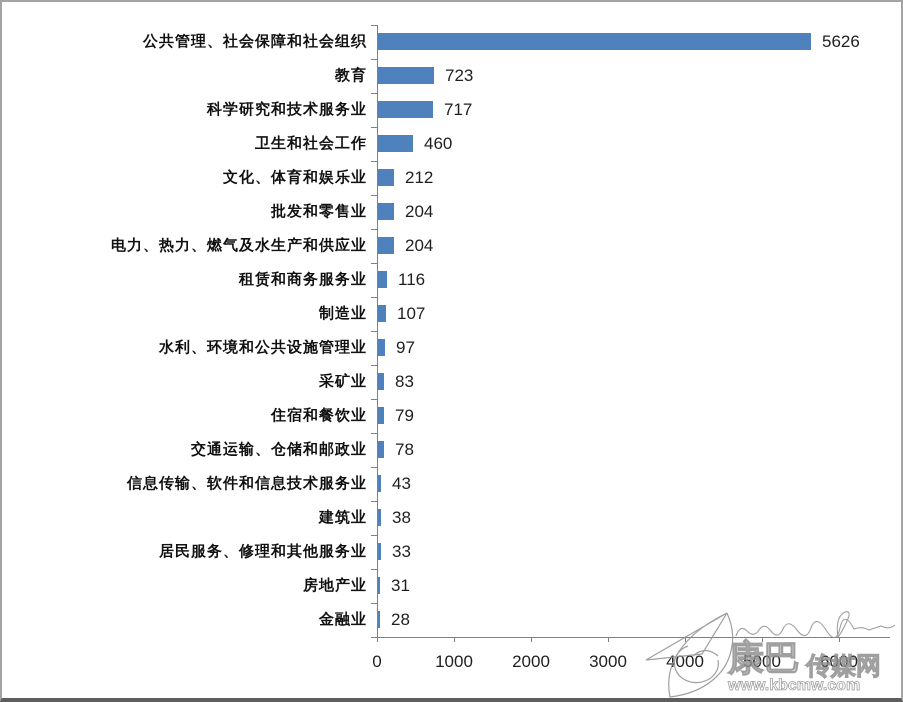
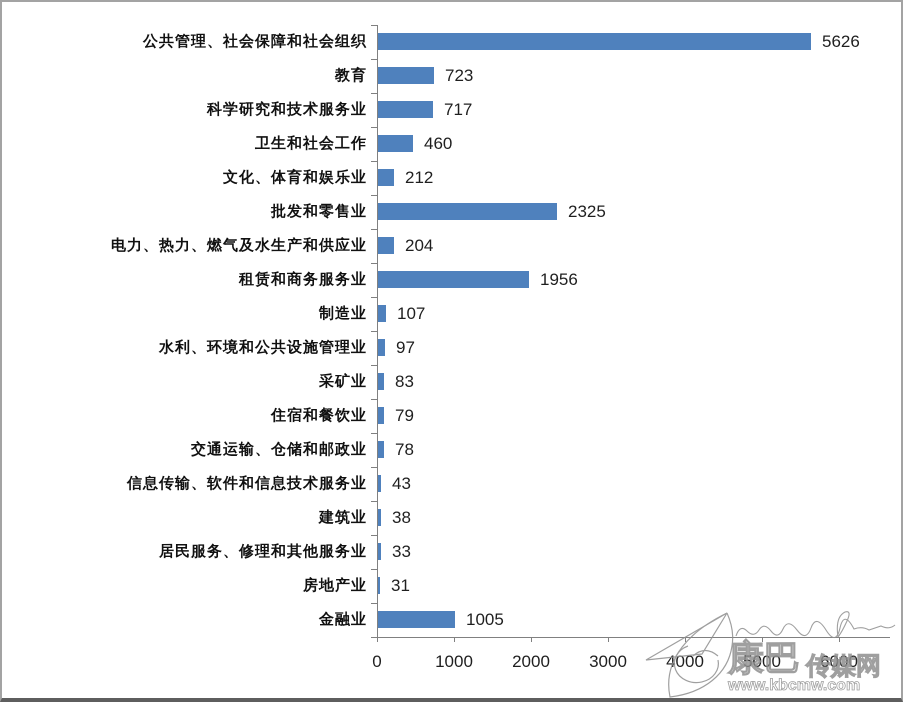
批发和零售业: 204 -> 2325
租赁和商务服务业: 116 -> 1956
金融业: 28 -> 1005
